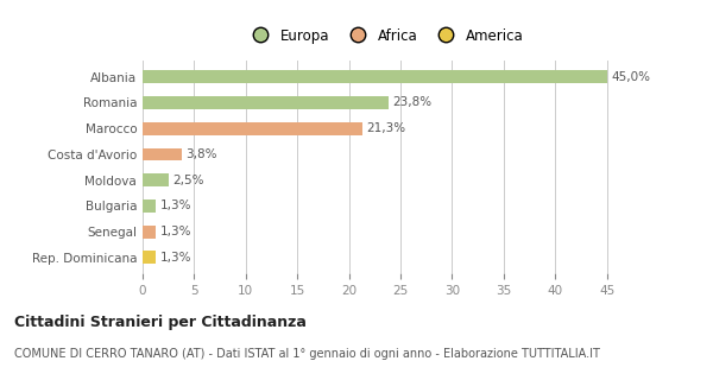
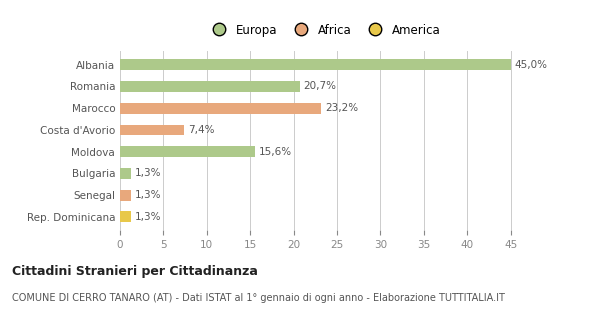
Romania: 23,8% -> 20,7%
Marocco: 21,3% -> 23,2%
Costa d'Avorio: 3,8% -> 7,4%
Moldova: 2,5% -> 15,6%
